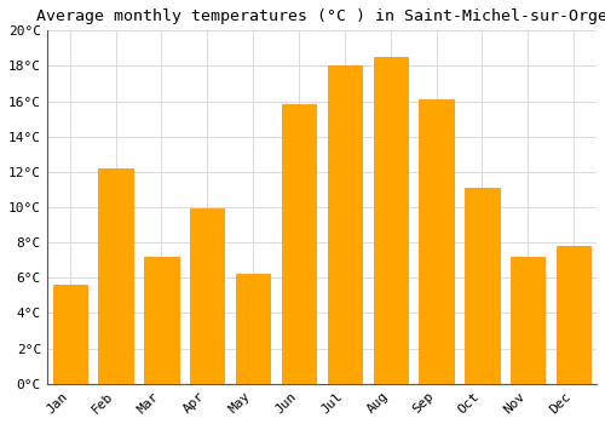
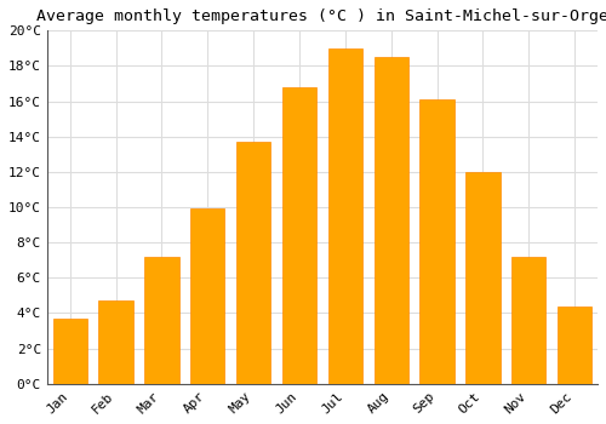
Jan: 5.6°C -> 3.7°C
Feb: 12.2°C -> 4.7°C
May: 6.2°C -> 13.7°C
Jun: 15.8°C -> 16.8°C
Jul: 18.0°C -> 19.0°C
Oct: 11.1°C -> 12.0°C
Dec: 7.8°C -> 4.4°C
